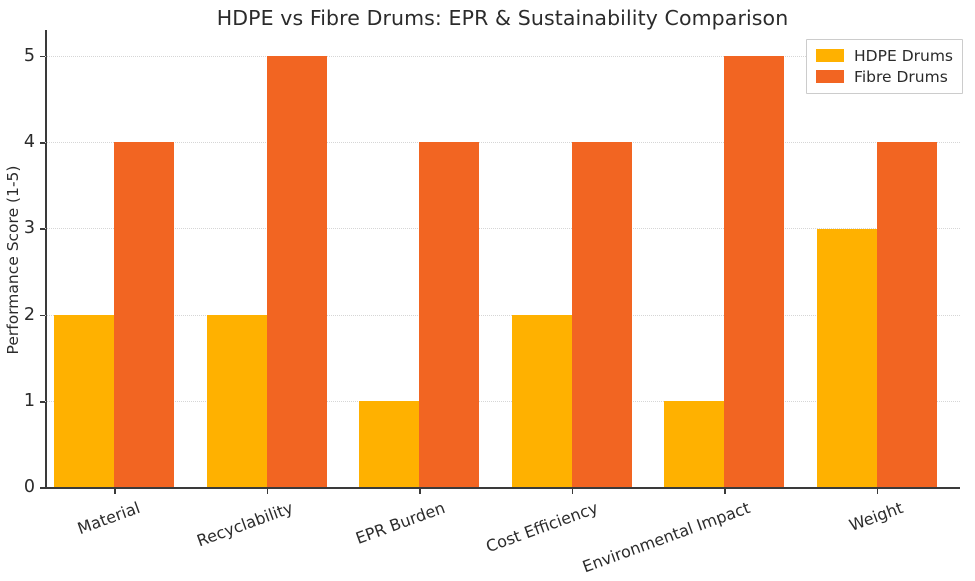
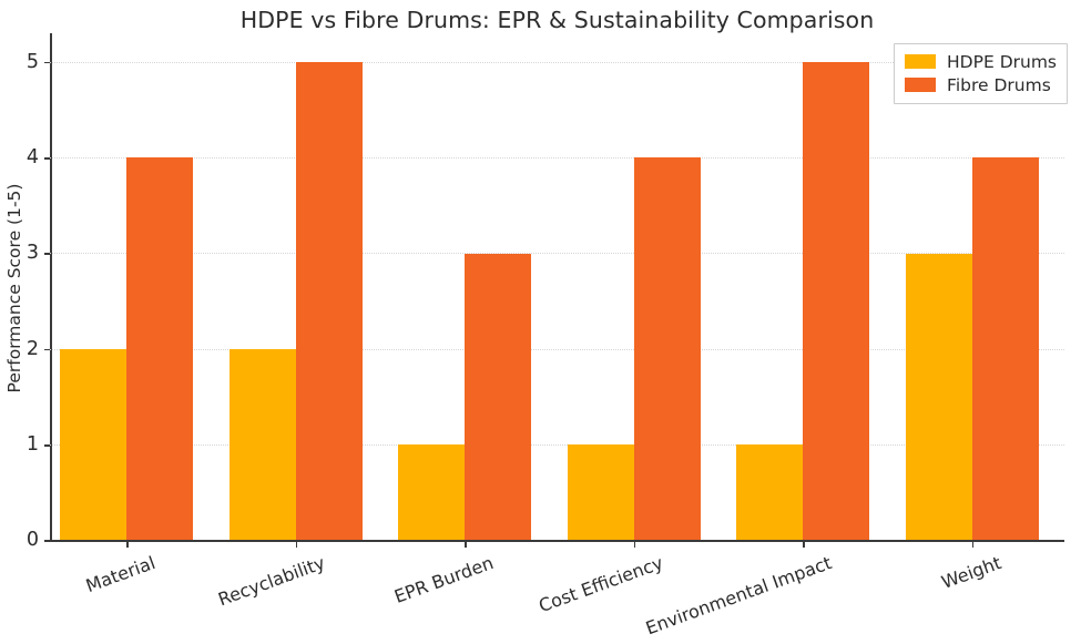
Fibre Drums/EPR Burden: 4 -> 3
HDPE Drums/Cost Efficiency: 2 -> 1
